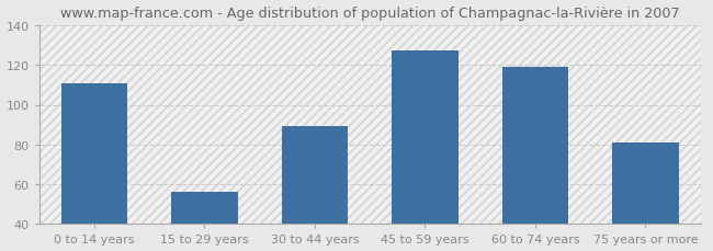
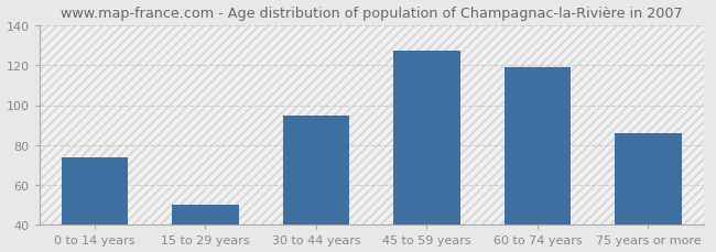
0 to 14 years: 111 -> 74
15 to 29 years: 56 -> 50
30 to 44 years: 89 -> 95
75 years or more: 81 -> 86
